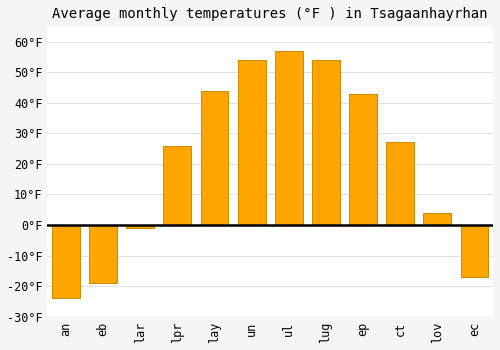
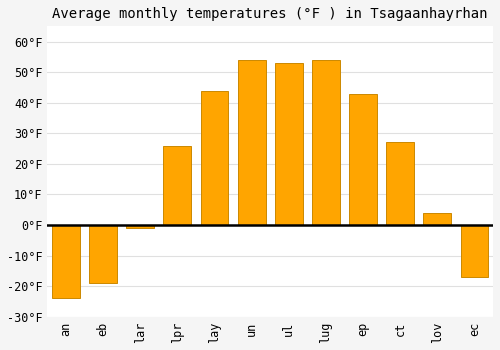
ul: 57°F -> 53°F
